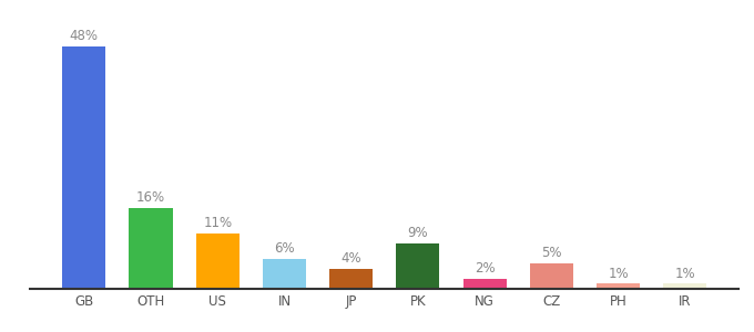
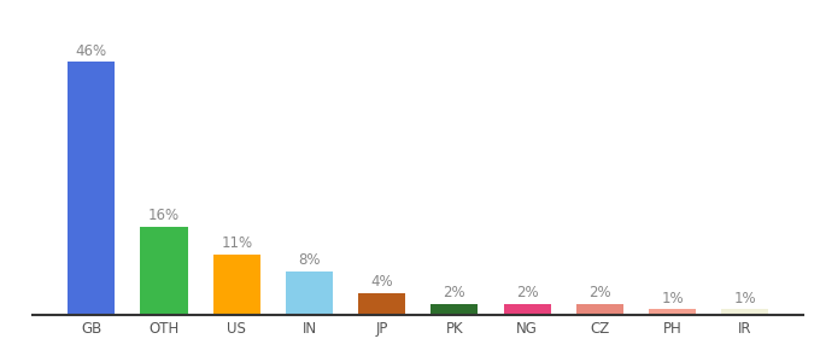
GB: 48% -> 46%
IN: 6% -> 8%
PK: 9% -> 2%
CZ: 5% -> 2%
